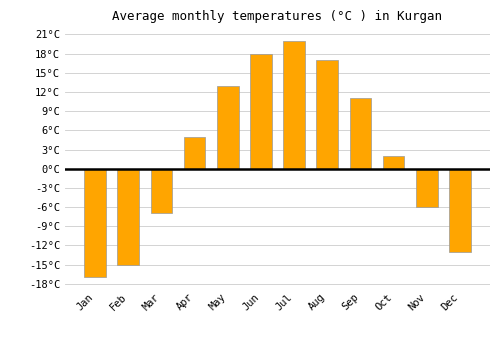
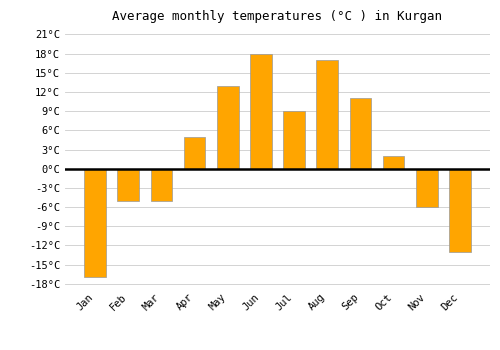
Feb: -15°C -> -5°C
Mar: -7°C -> -5°C
Jul: 20°C -> 9°C
